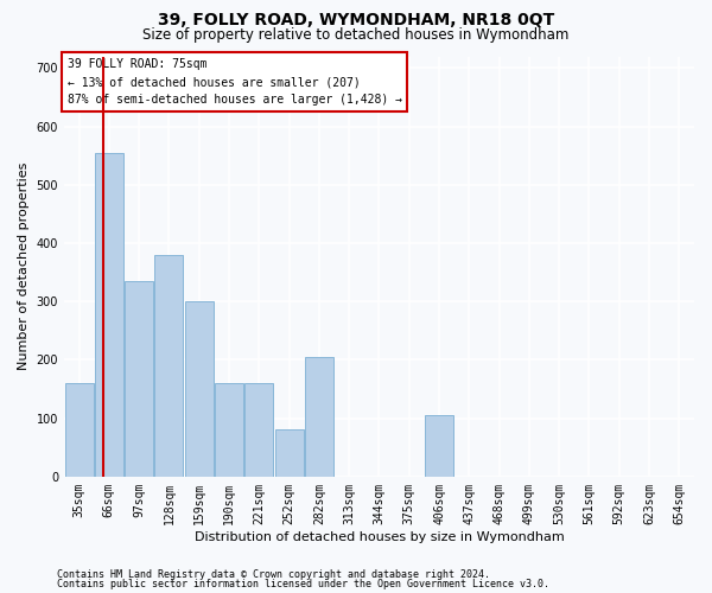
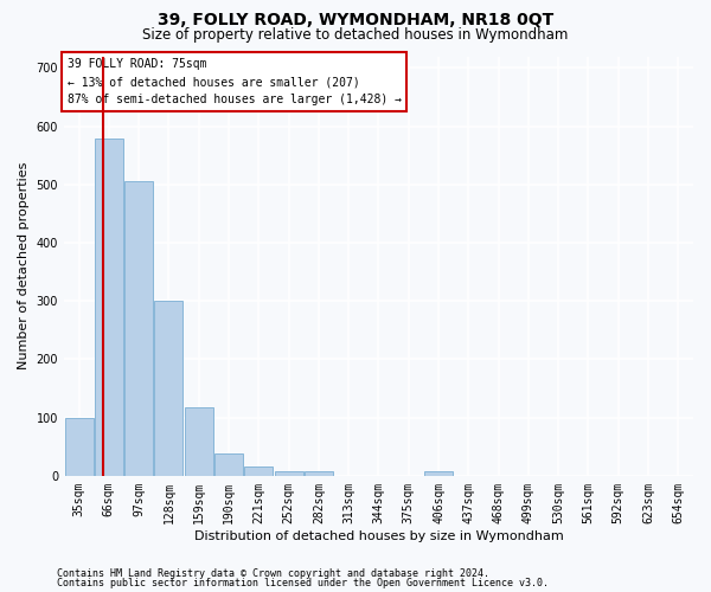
35sqm: 160 -> 100
66sqm: 555 -> 578
97sqm: 335 -> 505
128sqm: 380 -> 300
159sqm: 300 -> 117
190sqm: 160 -> 38
221sqm: 160 -> 15
252sqm: 80 -> 8
282sqm: 205 -> 7
406sqm: 105 -> 7
